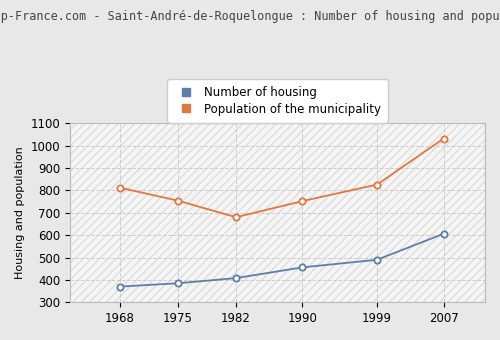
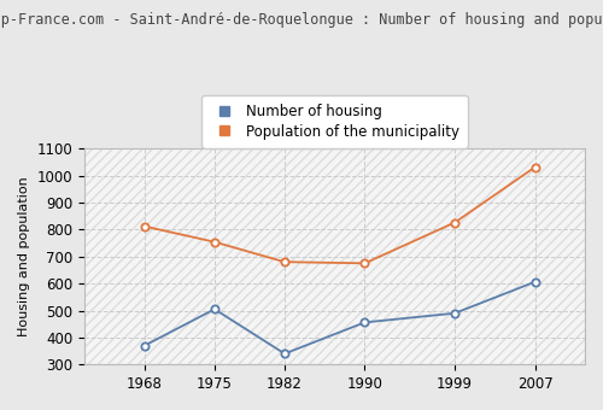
Number of housing/1975: 385 -> 505
Number of housing/1982: 408 -> 340
Population of the municipality/1990: 752 -> 675
